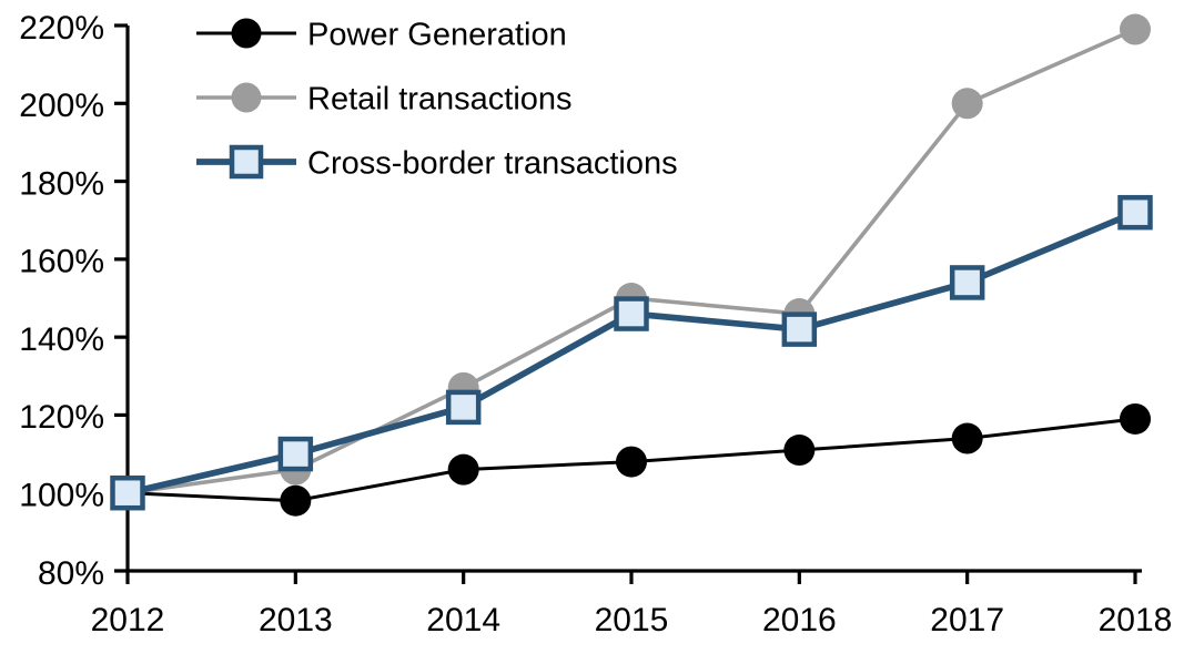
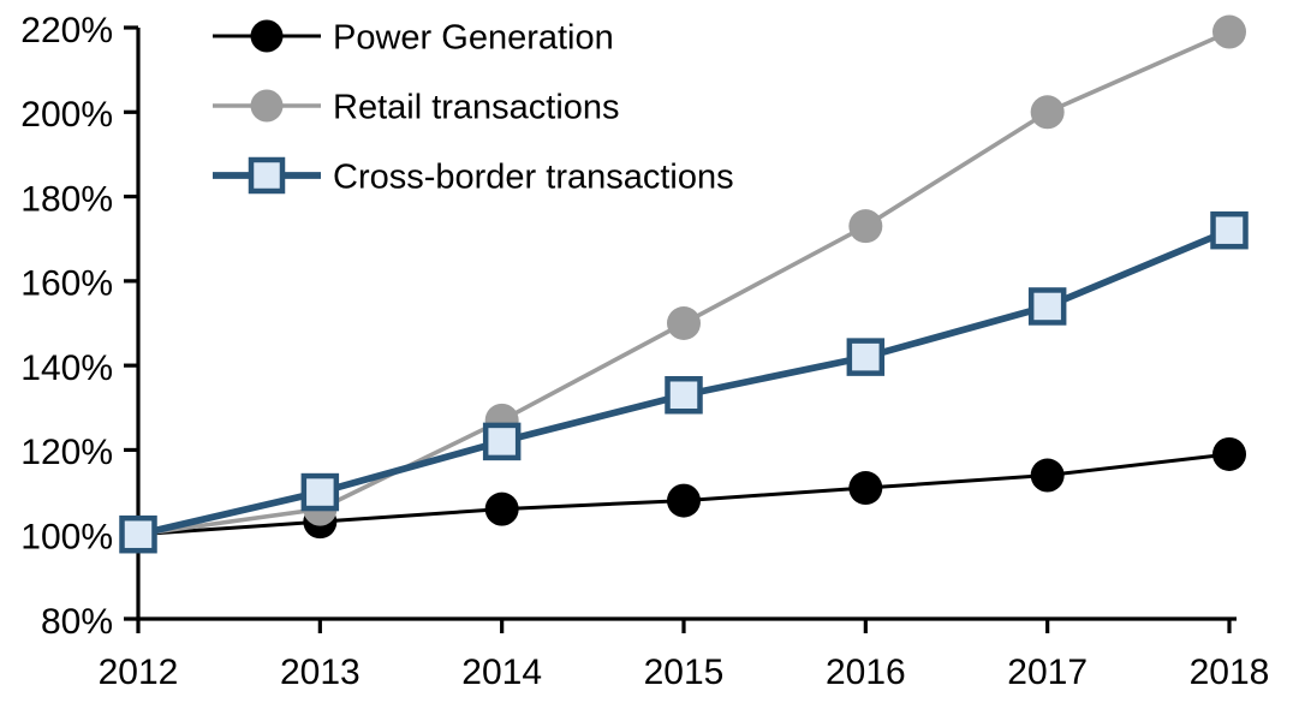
Power Generation/2013: 98% -> 103%
Cross-border transactions/2015: 146% -> 133%
Retail transactions/2016: 146% -> 173%
